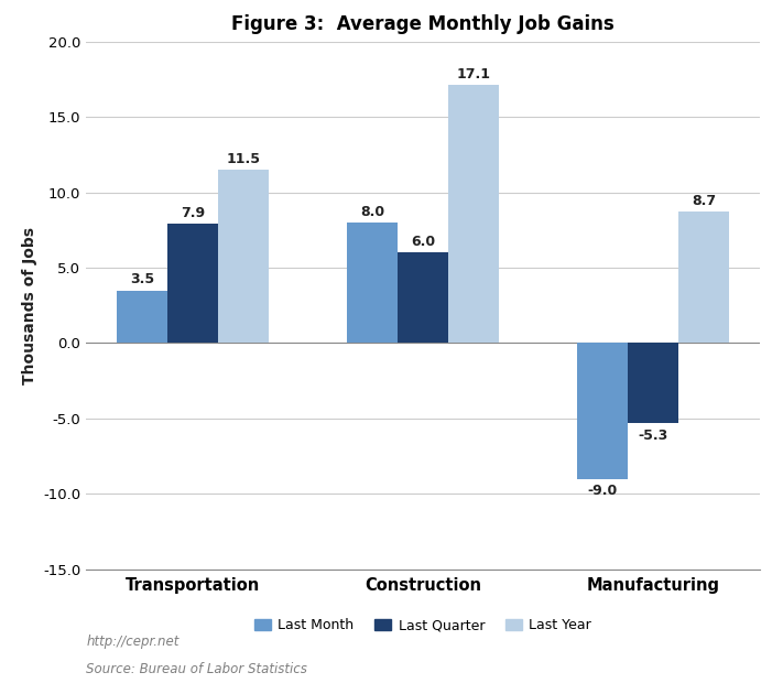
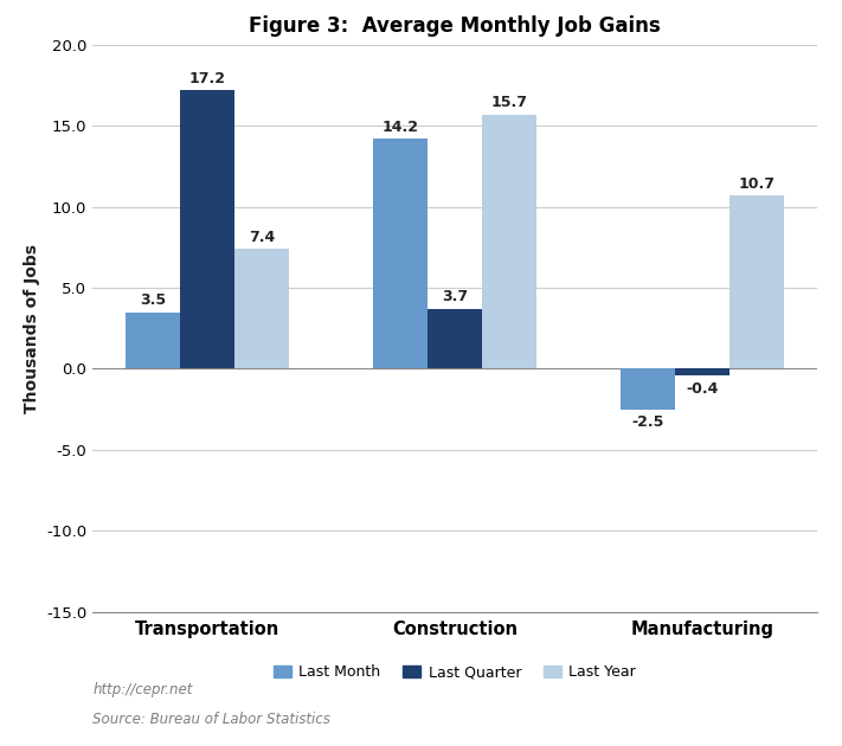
Last Quarter/Transportation: 7.9 -> 17.2
Last Year/Transportation: 11.5 -> 7.4
Last Month/Construction: 8.0 -> 14.2
Last Quarter/Construction: 6.0 -> 3.7
Last Year/Construction: 17.1 -> 15.7
Last Month/Manufacturing: -9.0 -> -2.5
Last Quarter/Manufacturing: -5.3 -> -0.4
Last Year/Manufacturing: 8.7 -> 10.7
